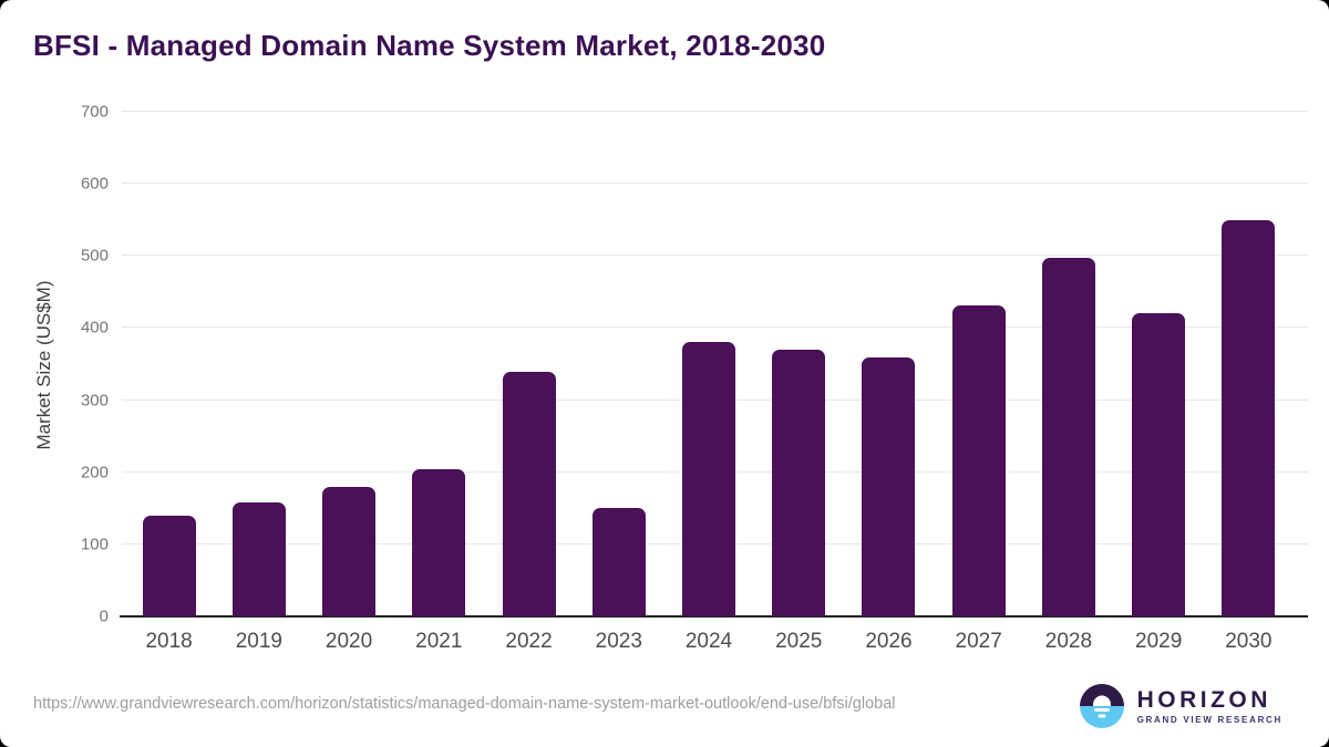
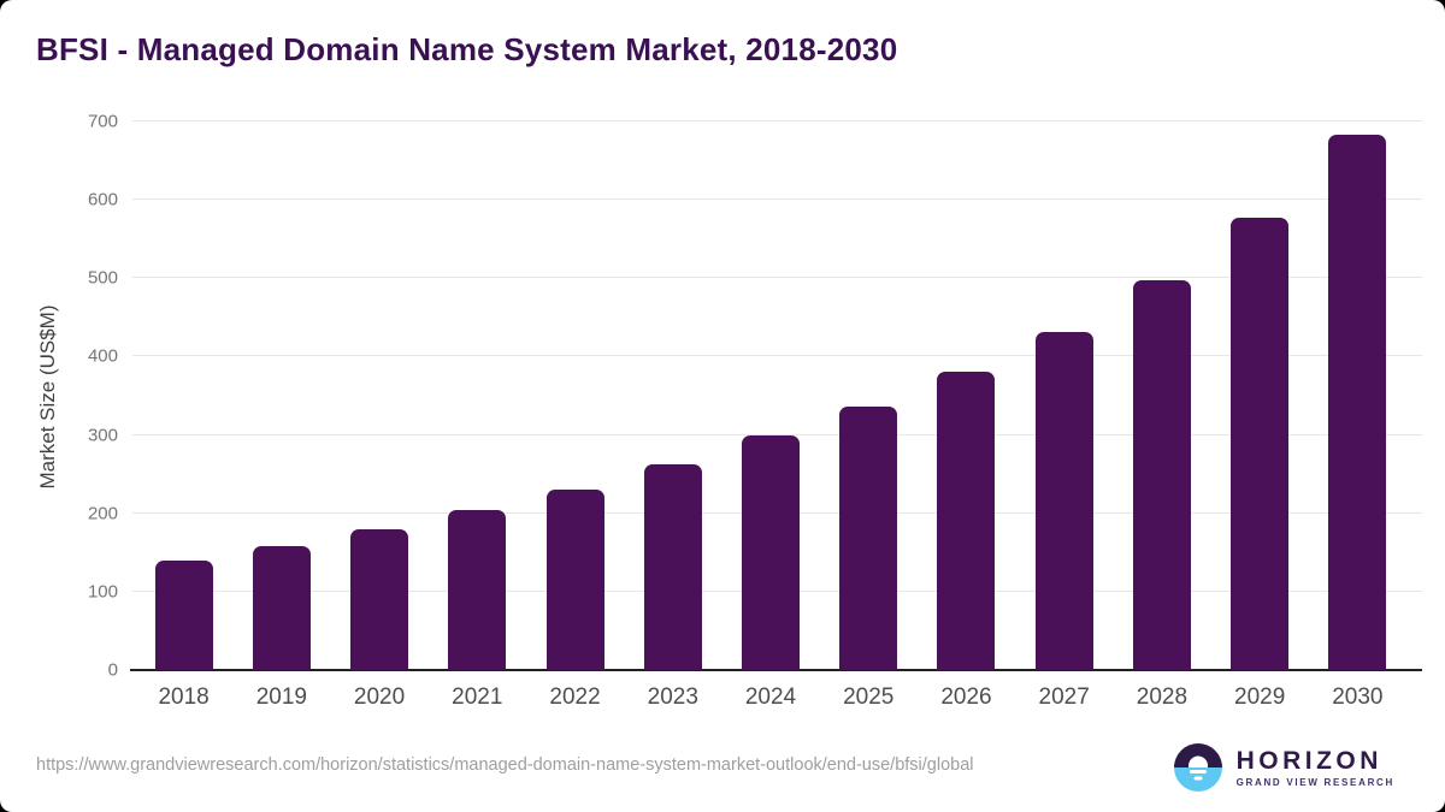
2022: 340 -> 230
2023: 150 -> 260
2024: 380 -> 300
2025: 370 -> 340
2026: 360 -> 380
2029: 420 -> 580
2030: 550 -> 680
